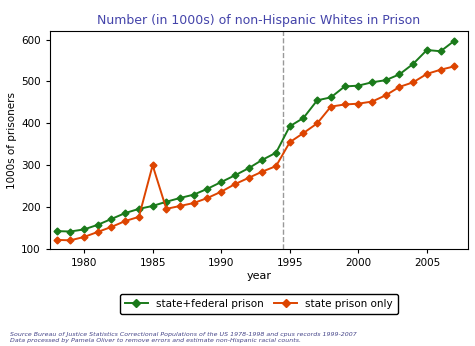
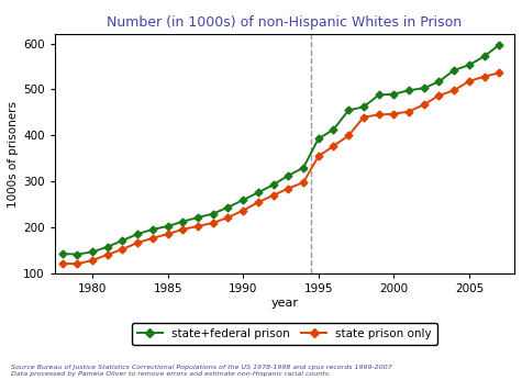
state prison only/1985: 300 -> 186
state+federal prison/2005: 575 -> 553
